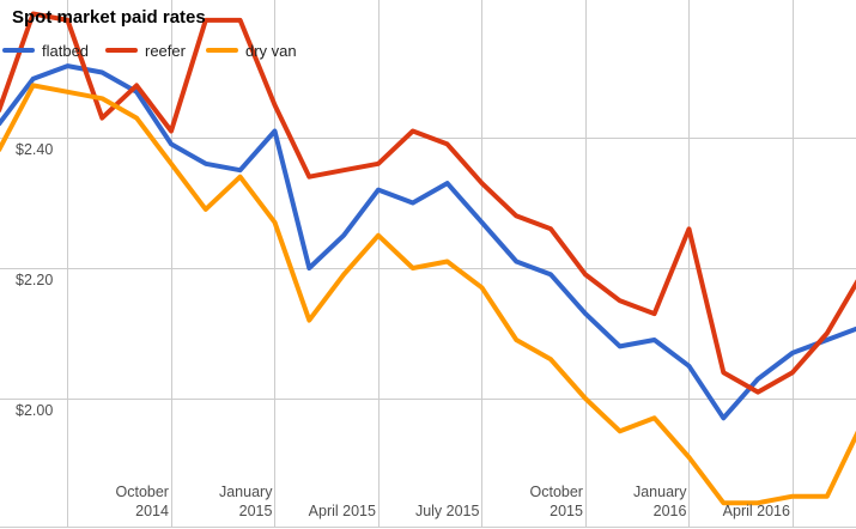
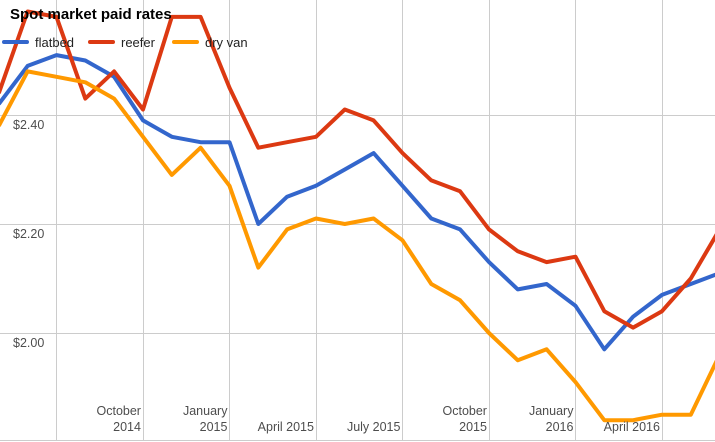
flatbed/January 2015: $2.41 -> $2.35
flatbed/April 2015: $2.32 -> $2.27
dry van/April 2015: $2.25 -> $2.21
reefer/January 2016: $2.26 -> $2.14
